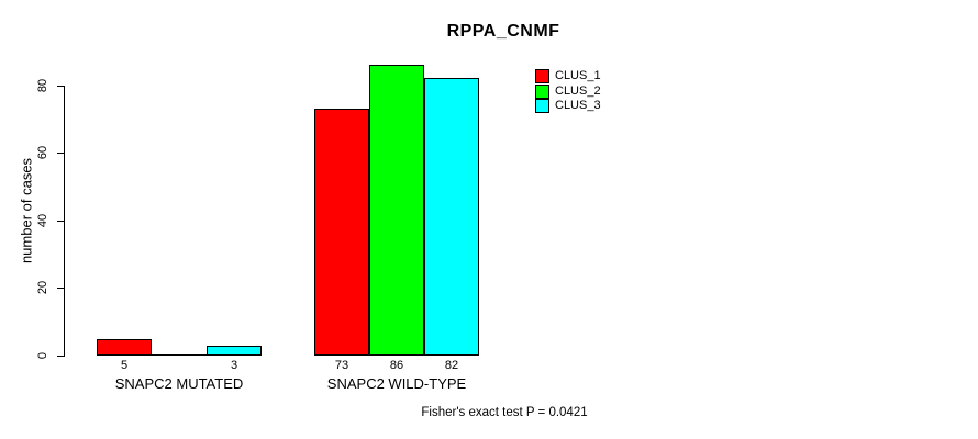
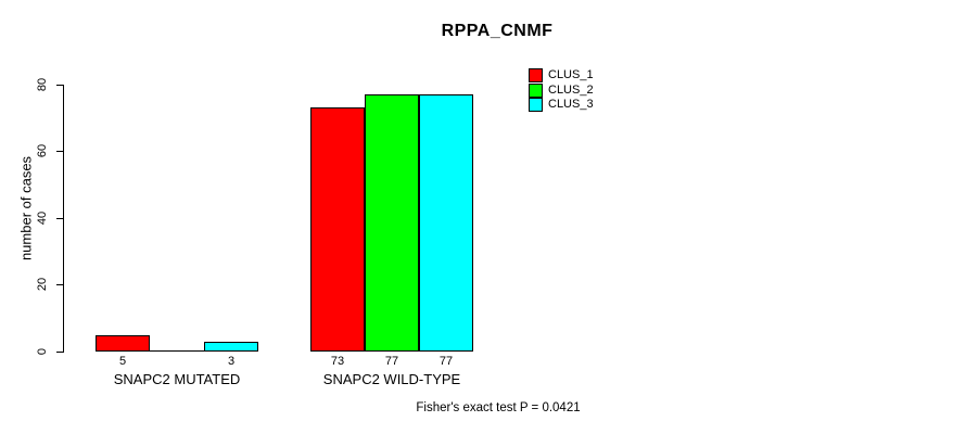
CLUS_2/SNAPC2 WILD-TYPE: 86 -> 77
CLUS_3/SNAPC2 WILD-TYPE: 82 -> 77
